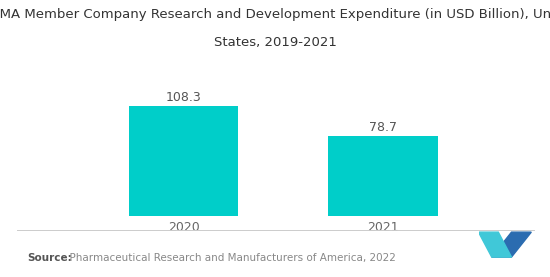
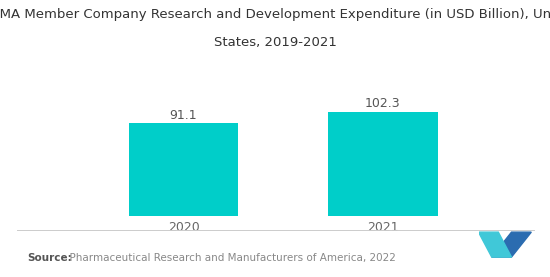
2020: 108.3 -> 91.1
2021: 78.7 -> 102.3
